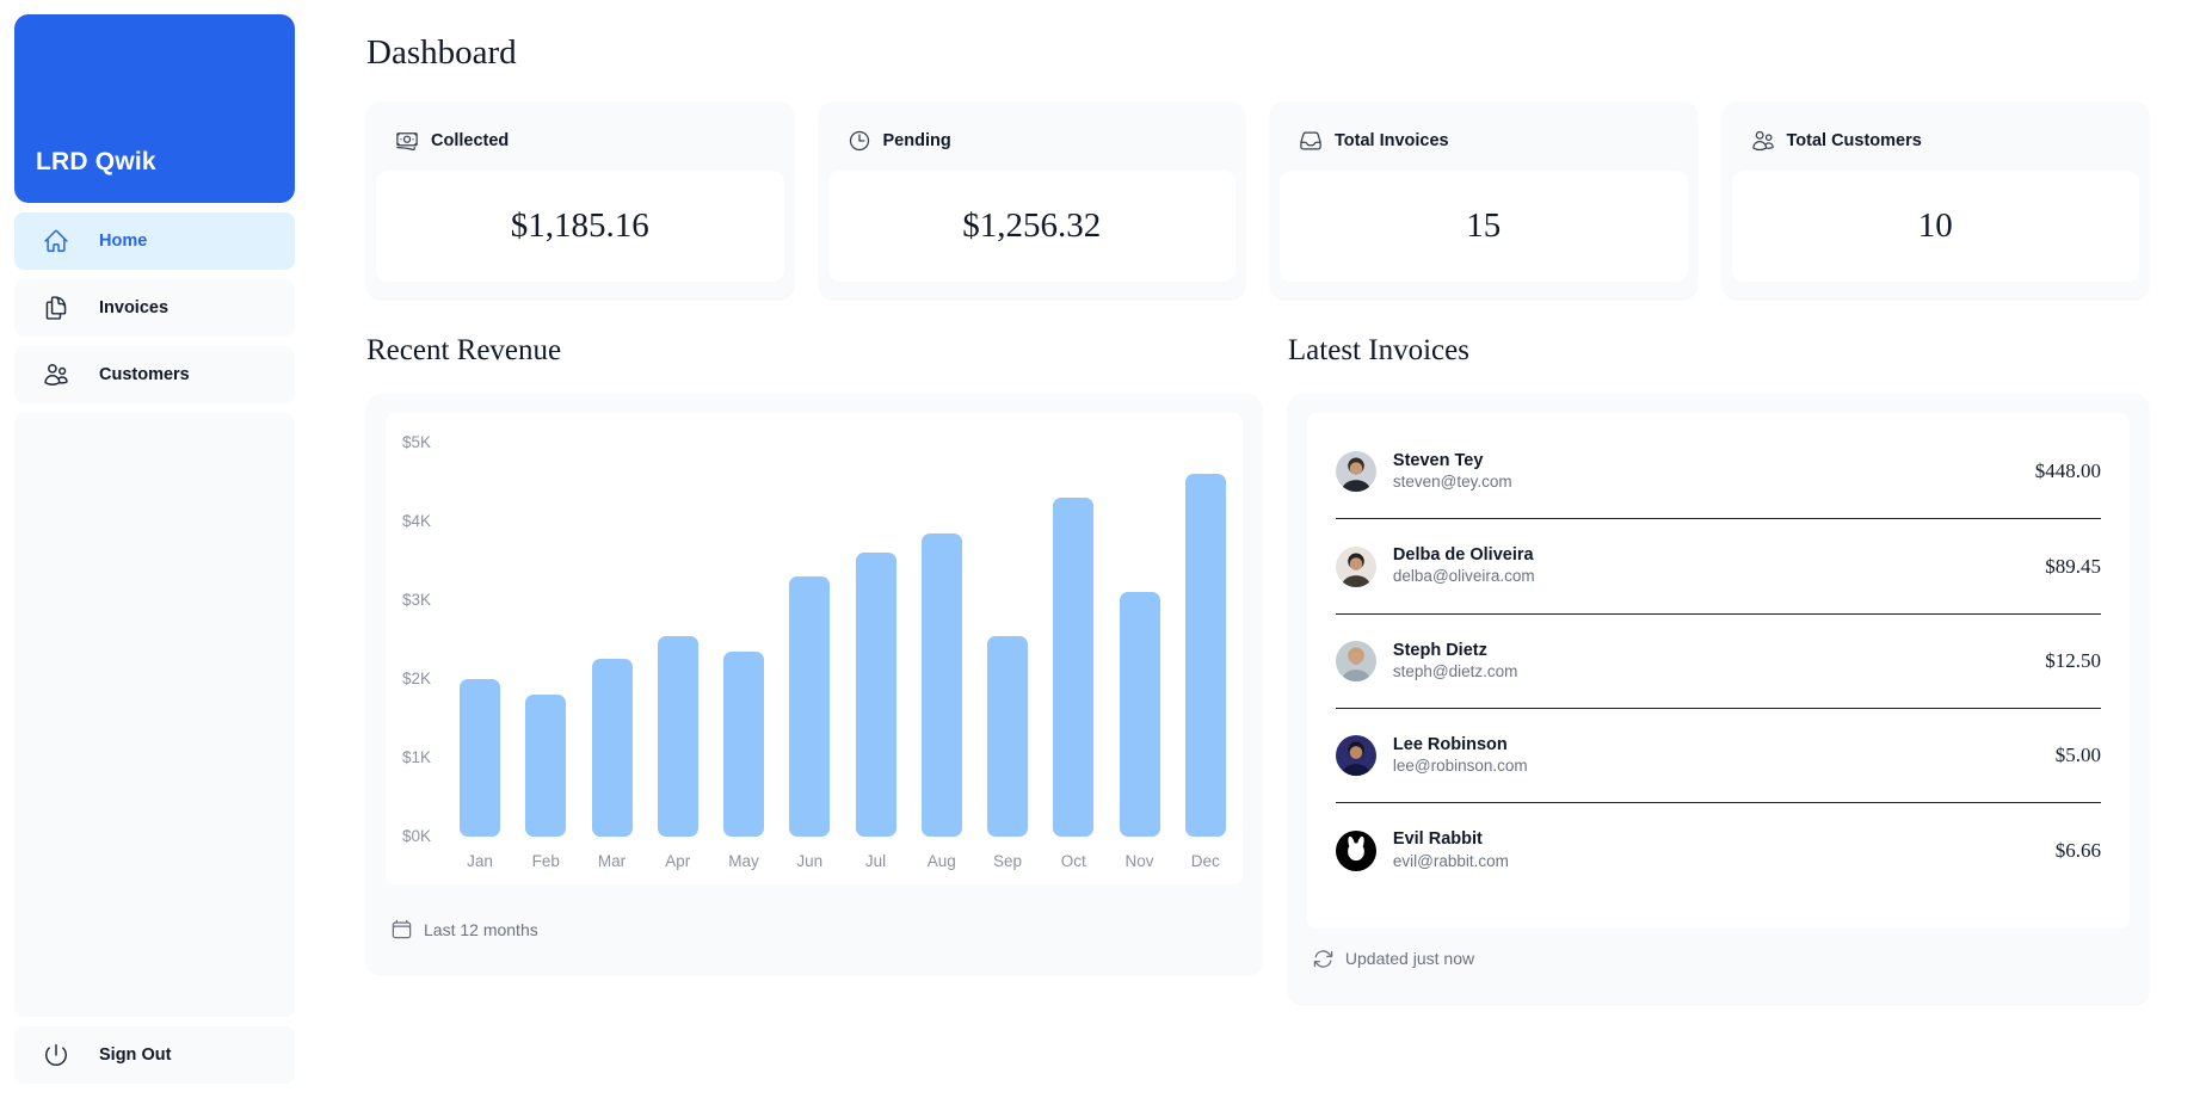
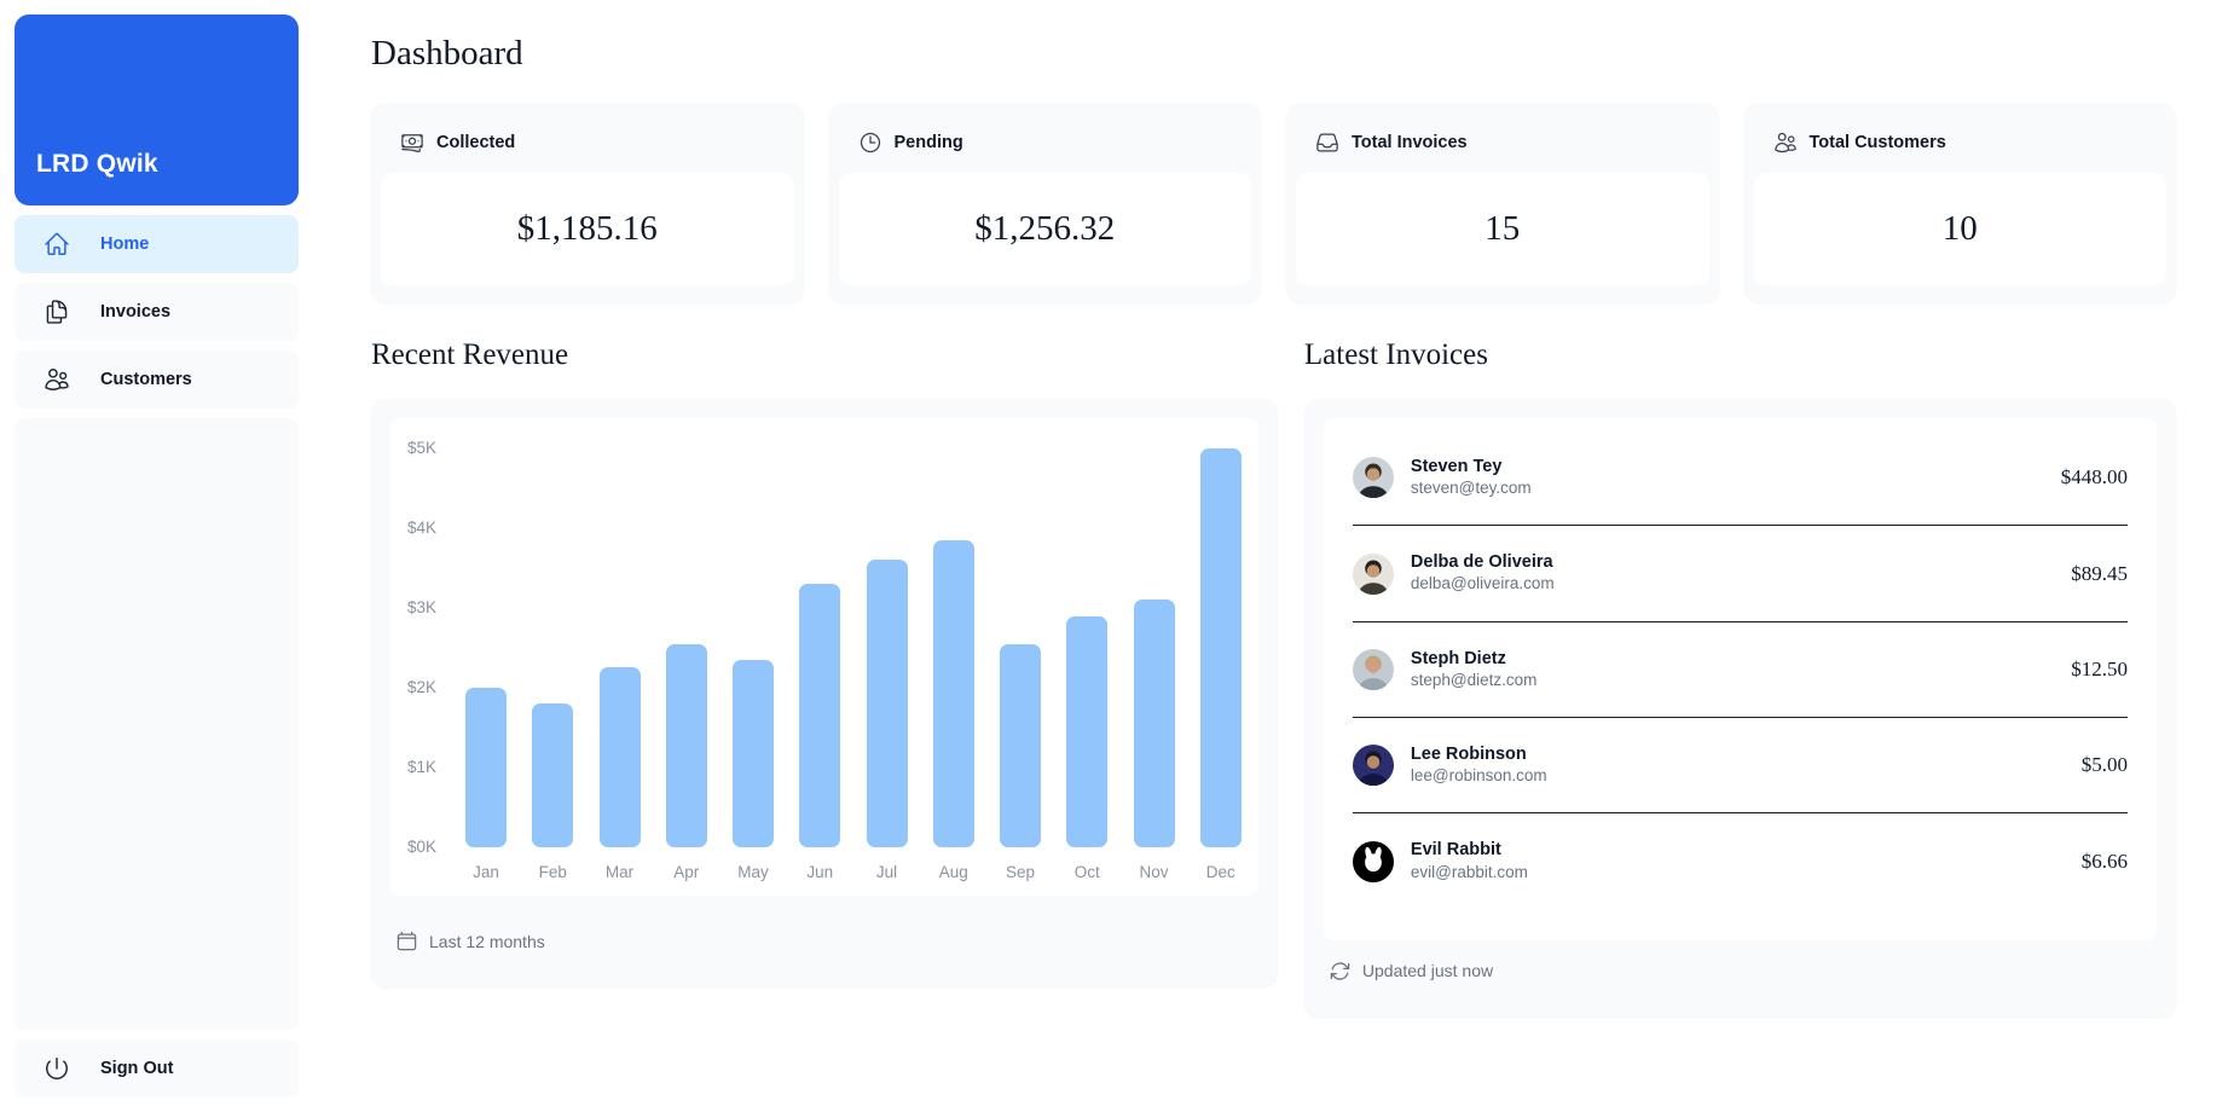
Oct: $4.3K -> $2.9K
Dec: $4.6K -> $5.0K
